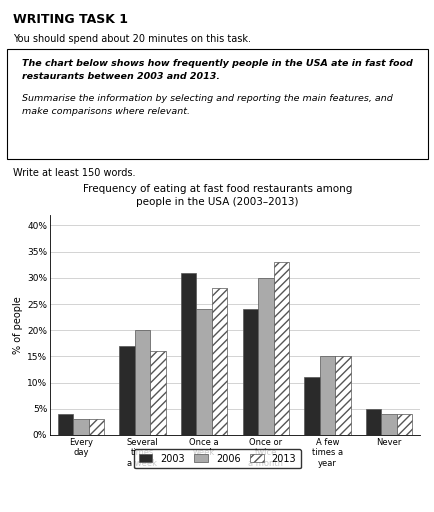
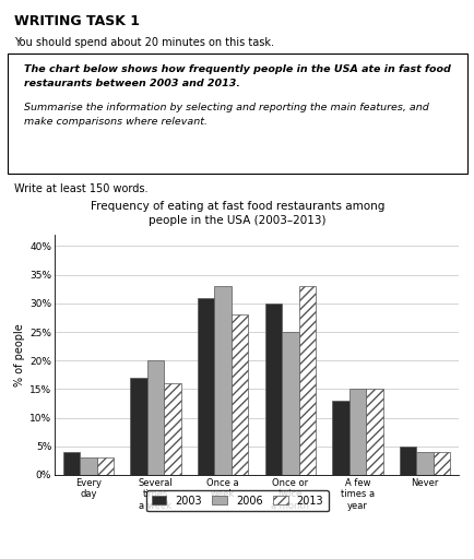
2006/Once a week: 24% -> 33%
2003/Once or twice a month: 24% -> 30%
2006/Once or twice a month: 30% -> 25%
2003/A few times a year: 11% -> 13%
